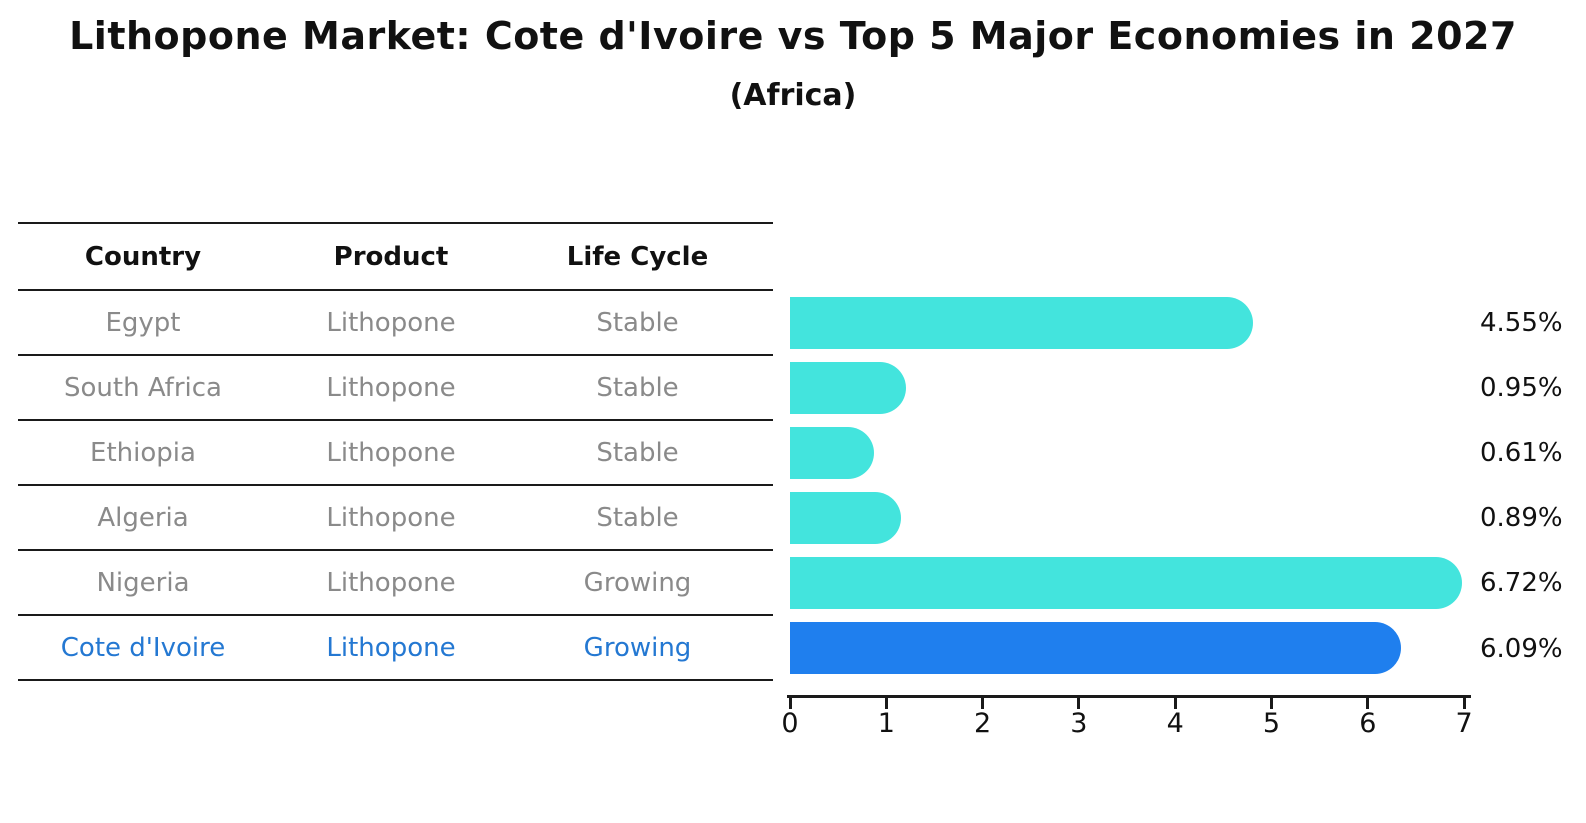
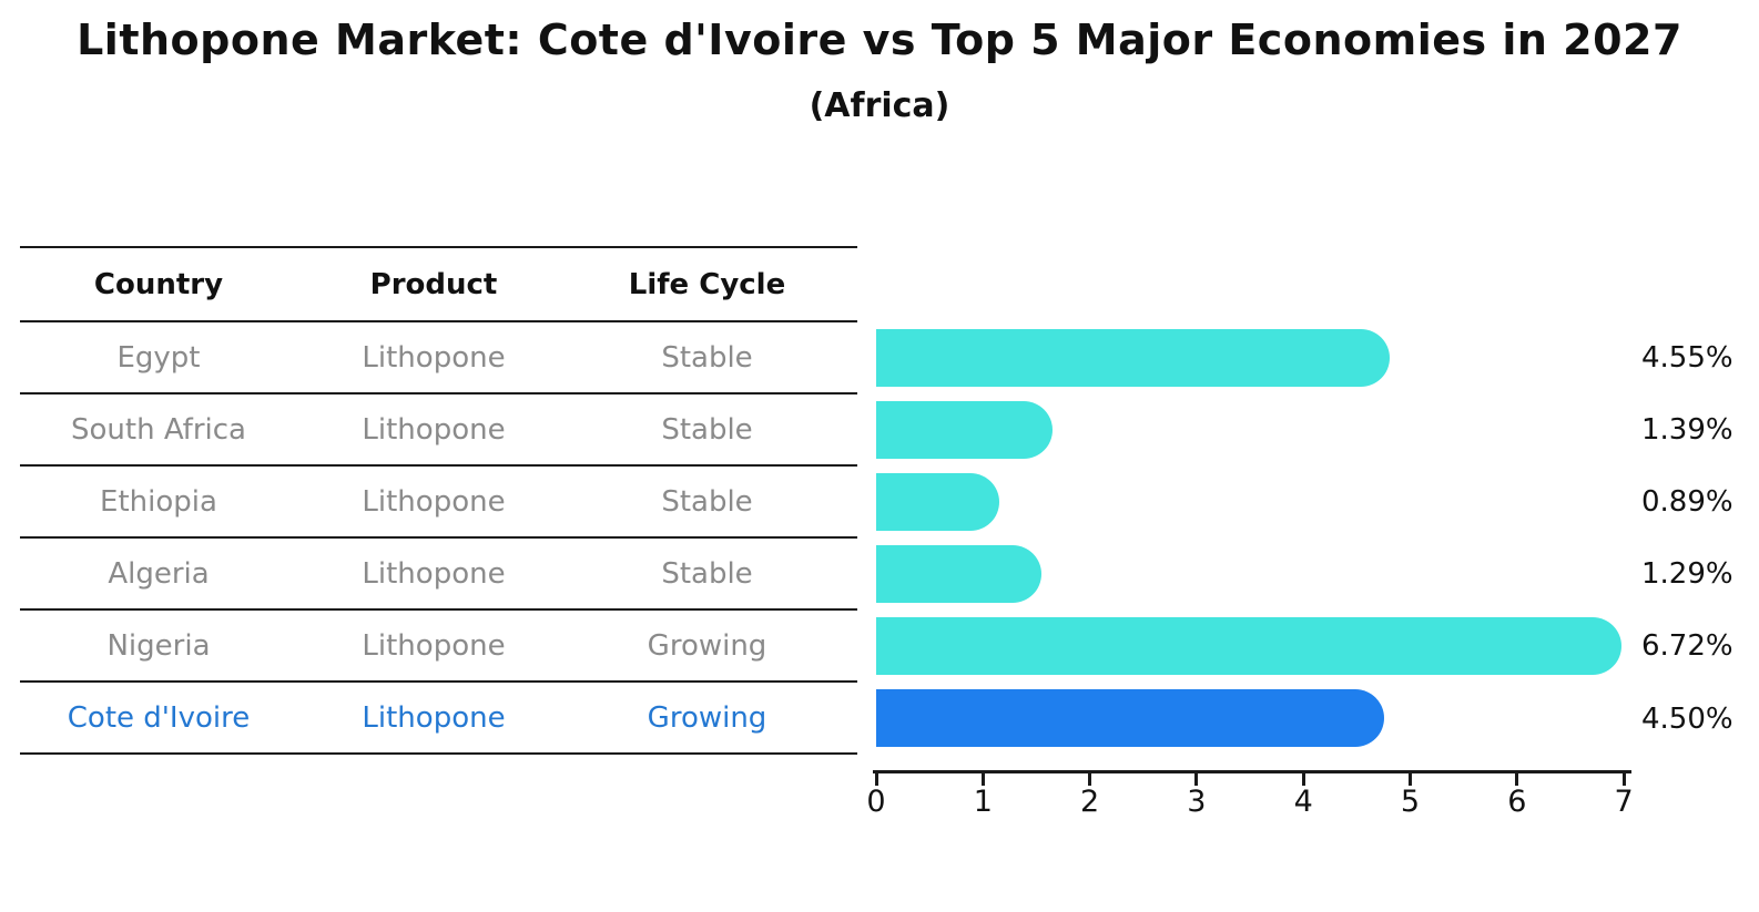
South Africa: 0.95% -> 1.39%
Ethiopia: 0.61% -> 0.89%
Algeria: 0.89% -> 1.29%
Cote d'Ivoire: 6.09% -> 4.50%
